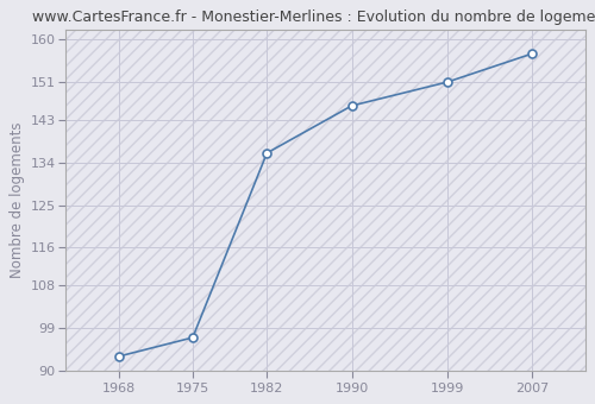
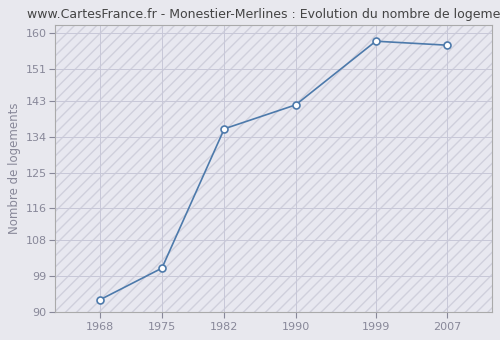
1975: 97 -> 101
1990: 146 -> 142
1999: 151 -> 158
